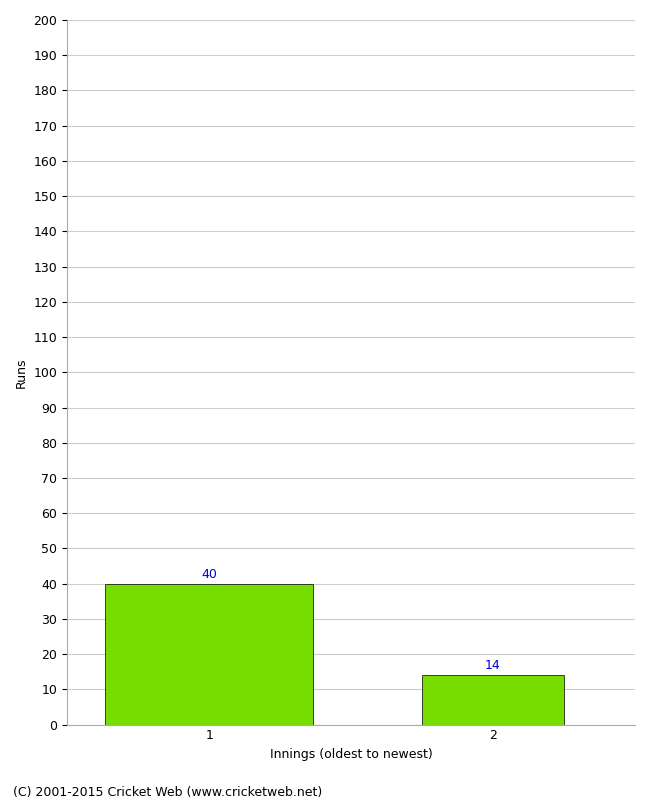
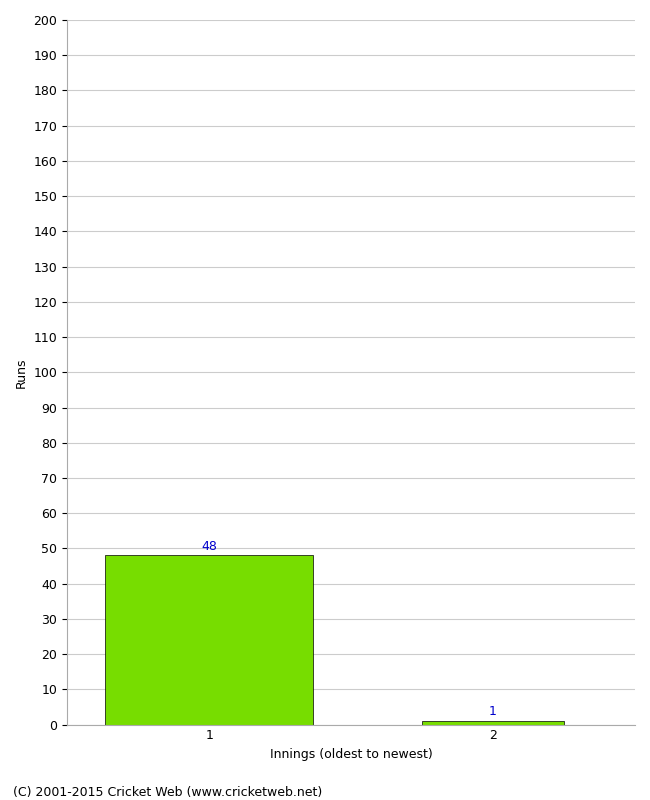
1: 40 -> 48
2: 14 -> 1
